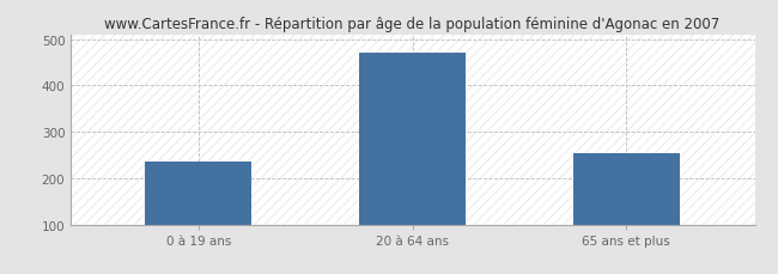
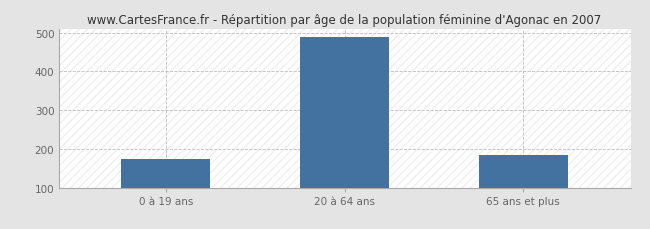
0 à 19 ans: 235 -> 175
20 à 64 ans: 470 -> 490
65 ans et plus: 255 -> 183
